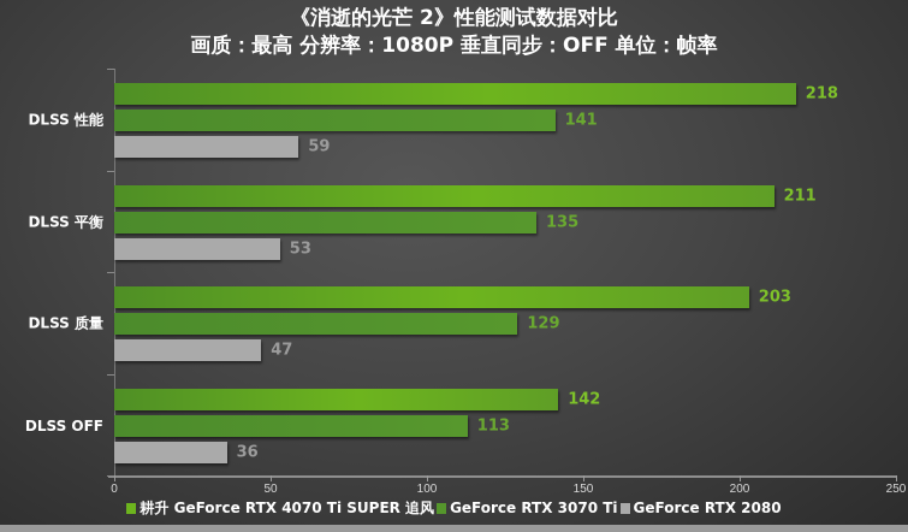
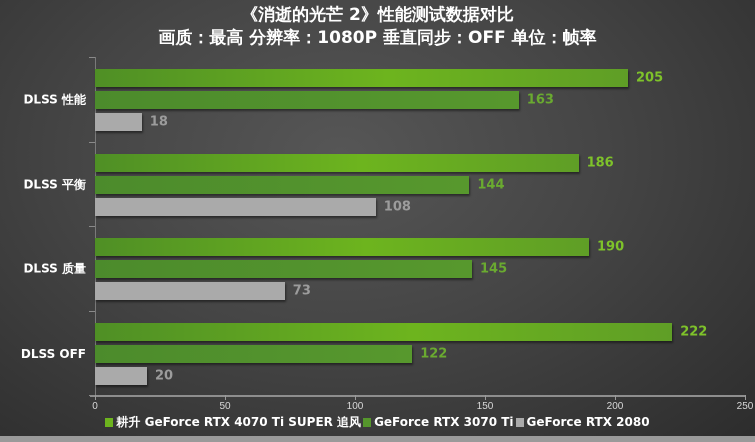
耕升 GeForce RTX 4070 Ti SUPER 追风/DLSS 性能: 218 -> 205
GeForce RTX 3070 Ti/DLSS 性能: 141 -> 163
GeForce RTX 2080/DLSS 性能: 59 -> 18
耕升 GeForce RTX 4070 Ti SUPER 追风/DLSS 平衡: 211 -> 186
GeForce RTX 3070 Ti/DLSS 平衡: 135 -> 144
GeForce RTX 2080/DLSS 平衡: 53 -> 108
耕升 GeForce RTX 4070 Ti SUPER 追风/DLSS 质量: 203 -> 190
GeForce RTX 3070 Ti/DLSS 质量: 129 -> 145
GeForce RTX 2080/DLSS 质量: 47 -> 73
耕升 GeForce RTX 4070 Ti SUPER 追风/DLSS OFF: 142 -> 222
GeForce RTX 3070 Ti/DLSS OFF: 113 -> 122
GeForce RTX 2080/DLSS OFF: 36 -> 20
